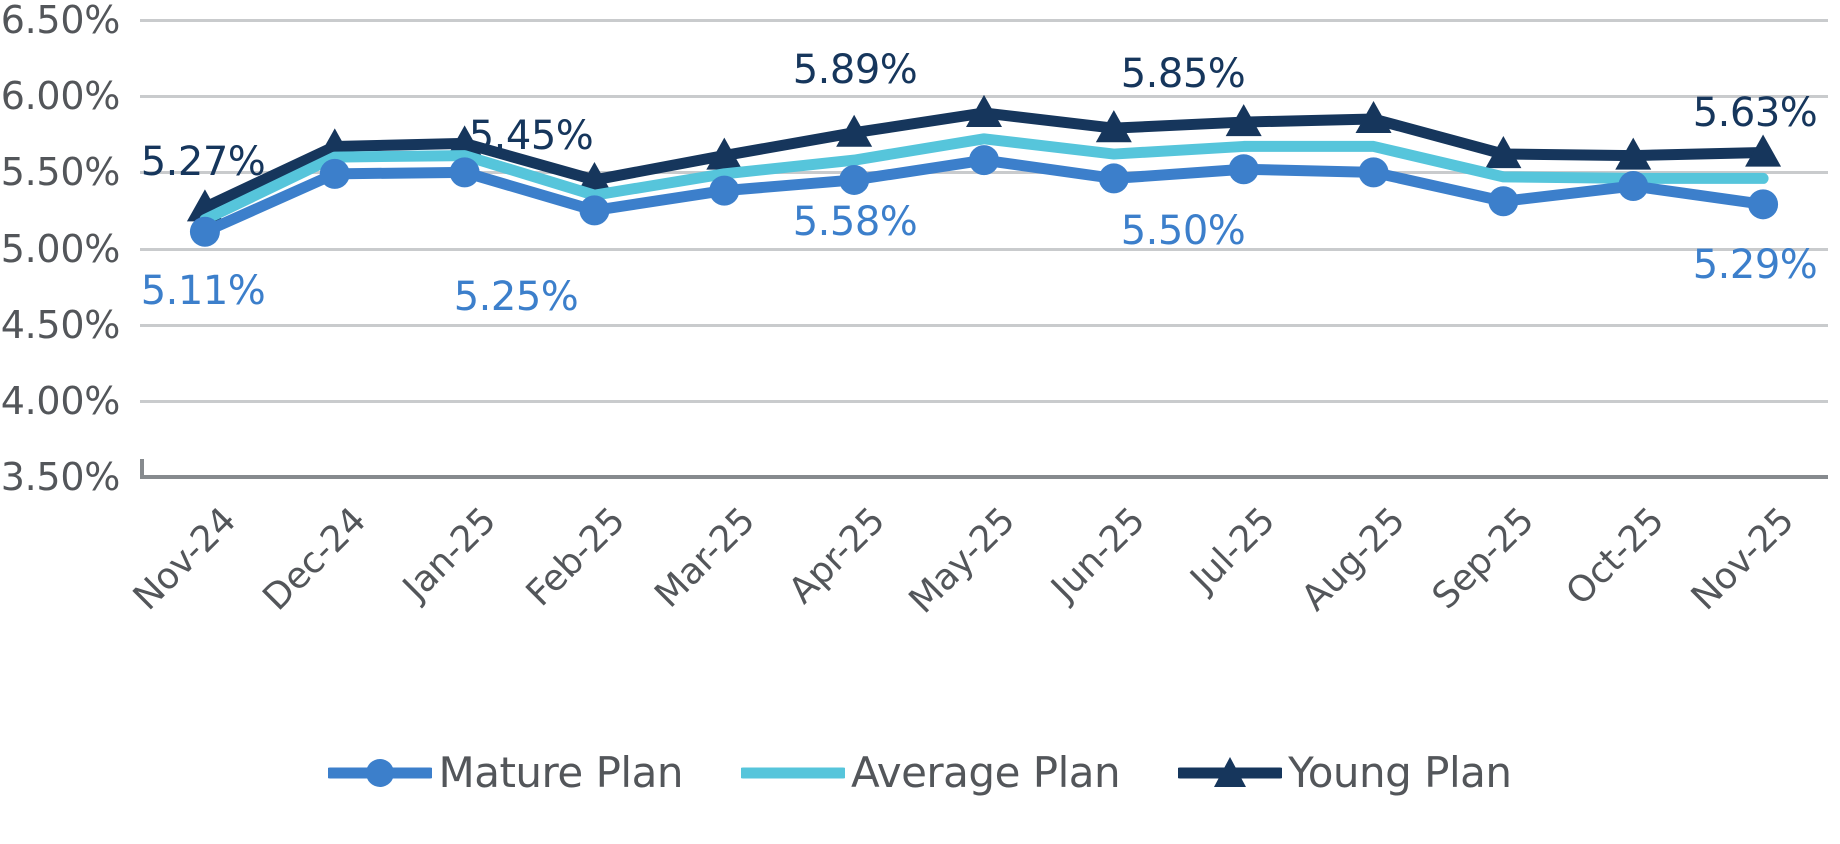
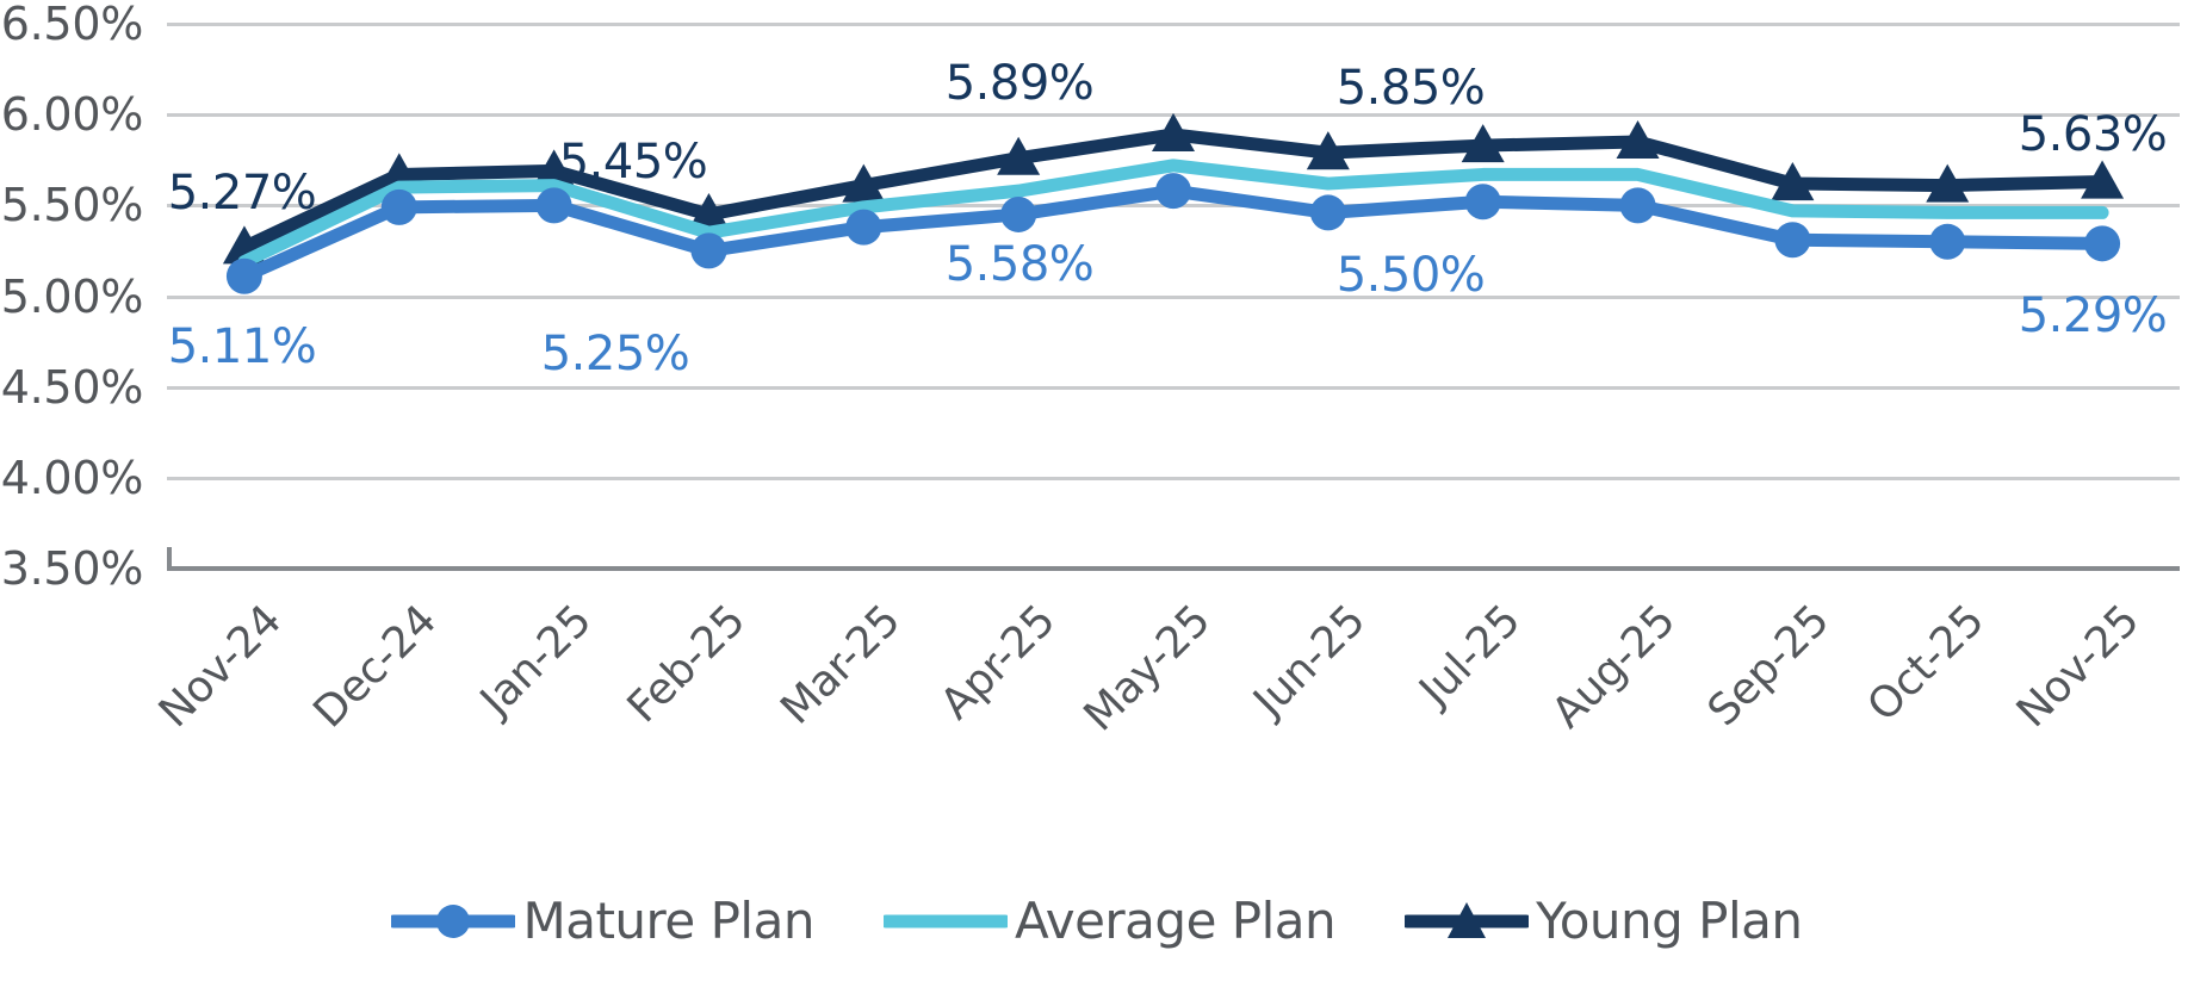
Mature Plan/Oct-25: 5.41% -> 5.30%
